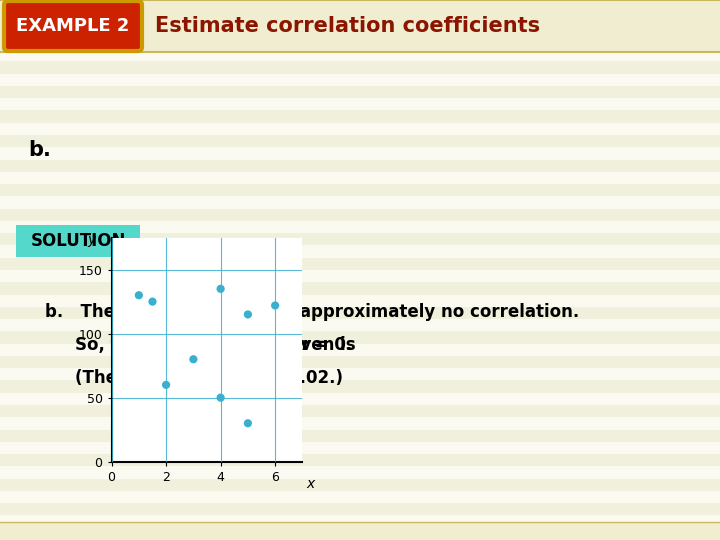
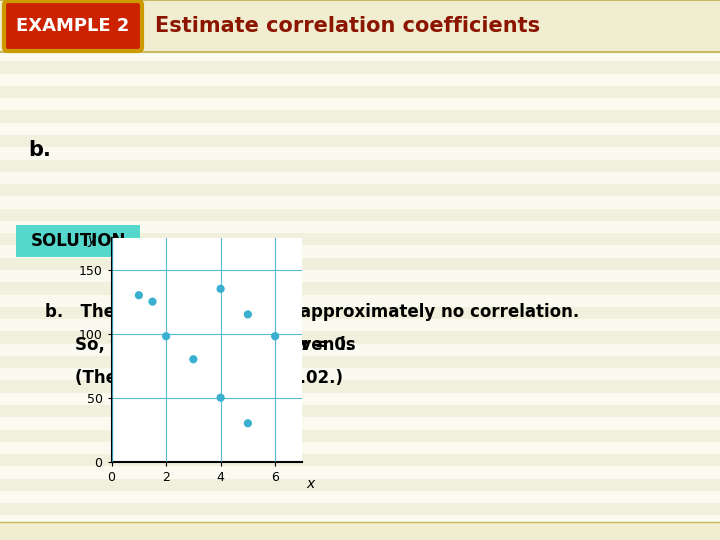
2: 60 -> 98
6: 122 -> 98
